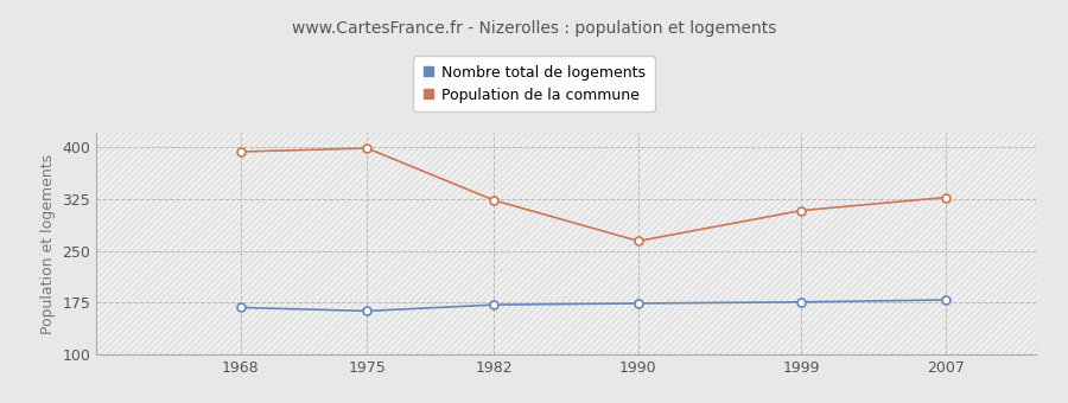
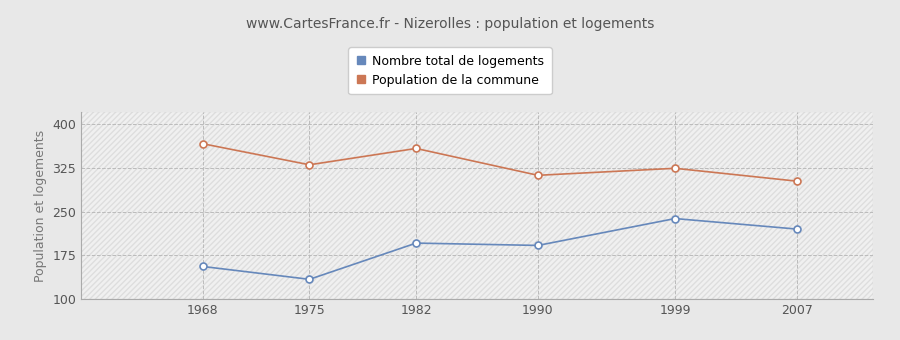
Nombre total de logements/1968: 168 -> 156
Population de la commune/1968: 393 -> 366
Nombre total de logements/1975: 163 -> 134
Population de la commune/1975: 398 -> 330
Nombre total de logements/1982: 172 -> 196
Population de la commune/1982: 323 -> 358
Nombre total de logements/1990: 174 -> 192
Population de la commune/1990: 264 -> 312
Nombre total de logements/1999: 176 -> 238
Population de la commune/1999: 308 -> 324
Nombre total de logements/2007: 179 -> 220
Population de la commune/2007: 327 -> 302
